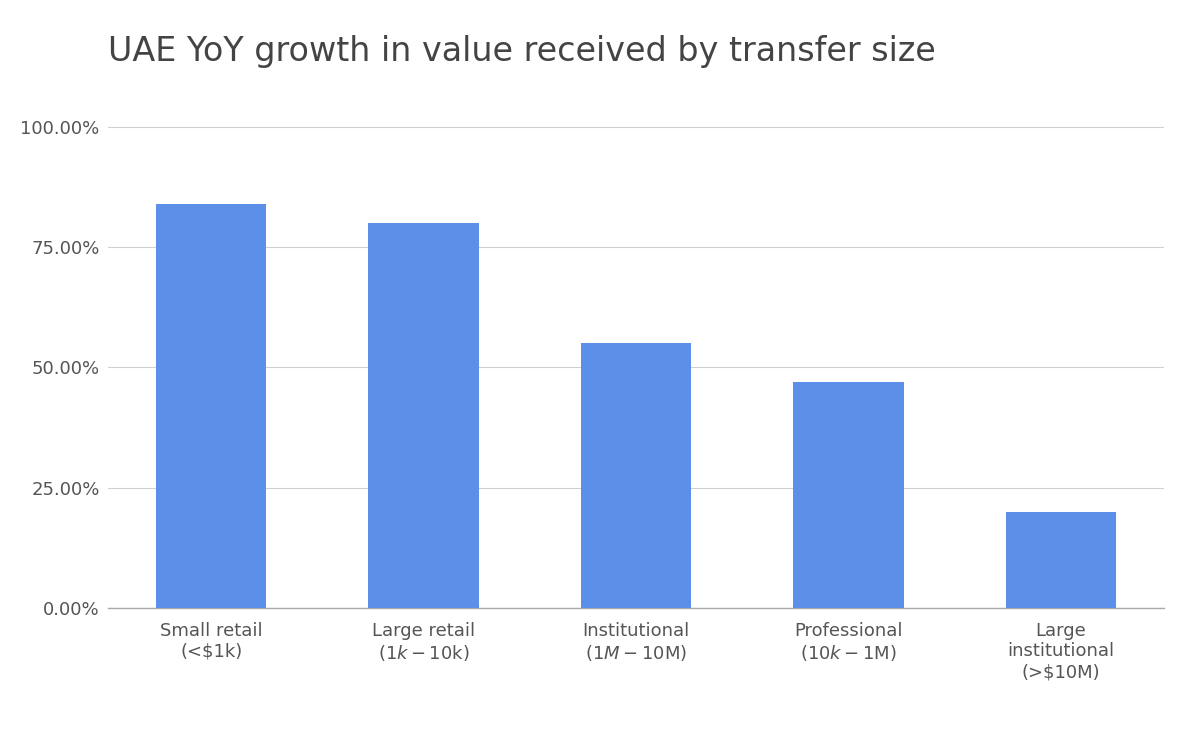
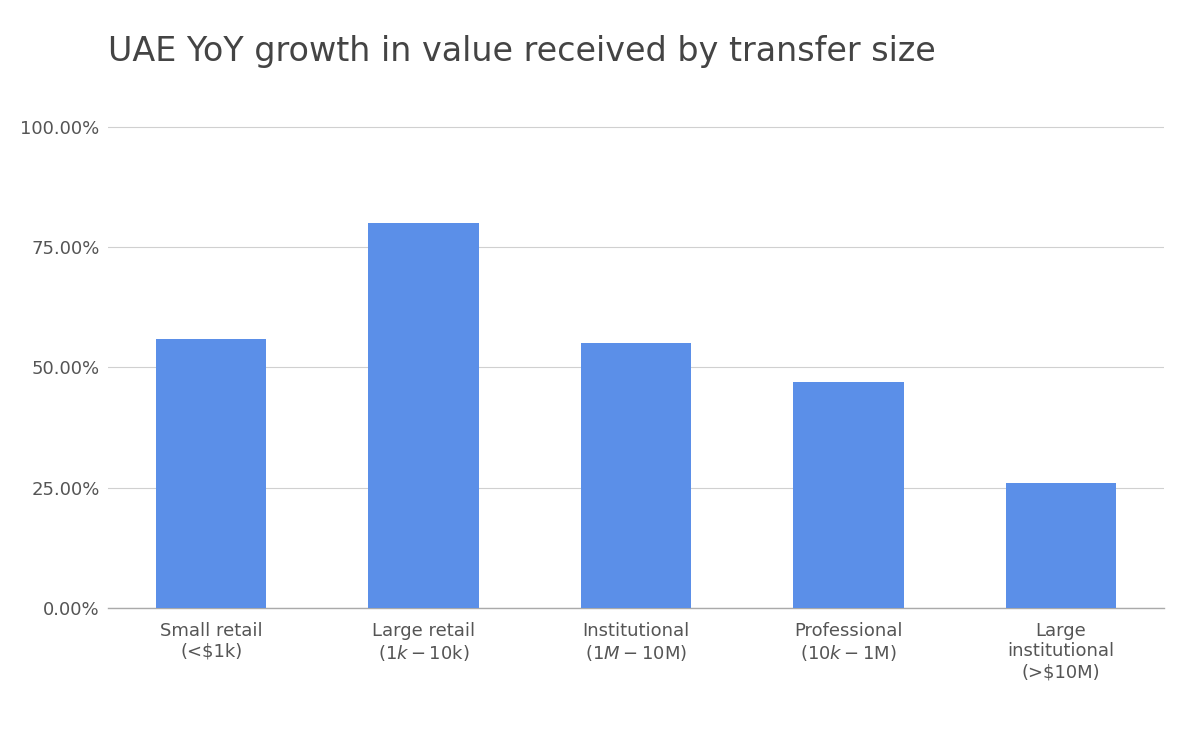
Small retail (<$1k): 84% -> 56%
Large institutional (>$10M): 20% -> 26%
